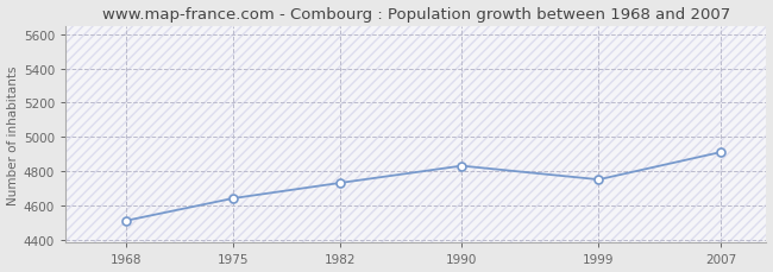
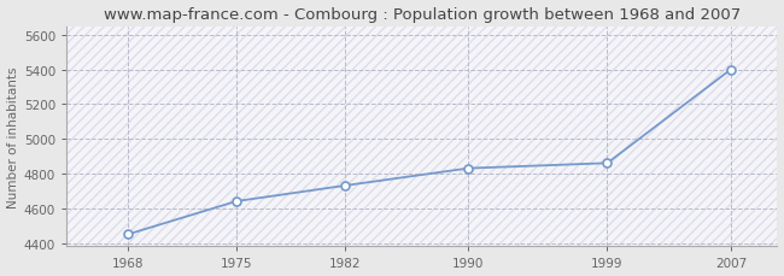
1968: 4510 -> 4450
1999: 4750 -> 4860
2007: 4910 -> 5400
